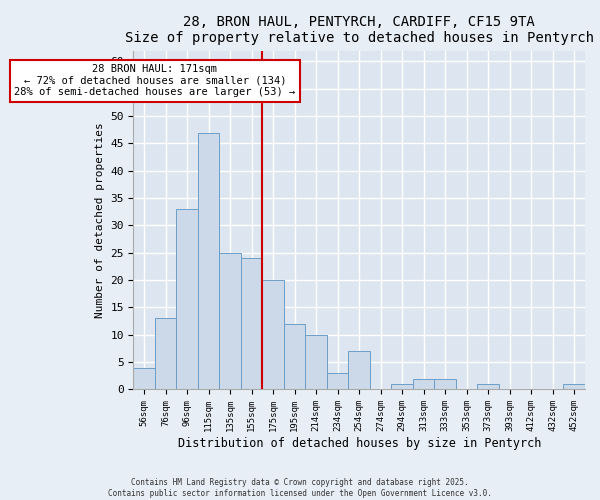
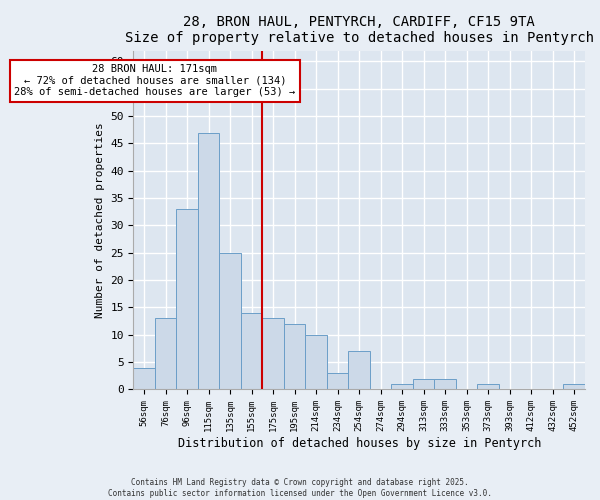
155sqm: 24 -> 14
175sqm: 20 -> 13
